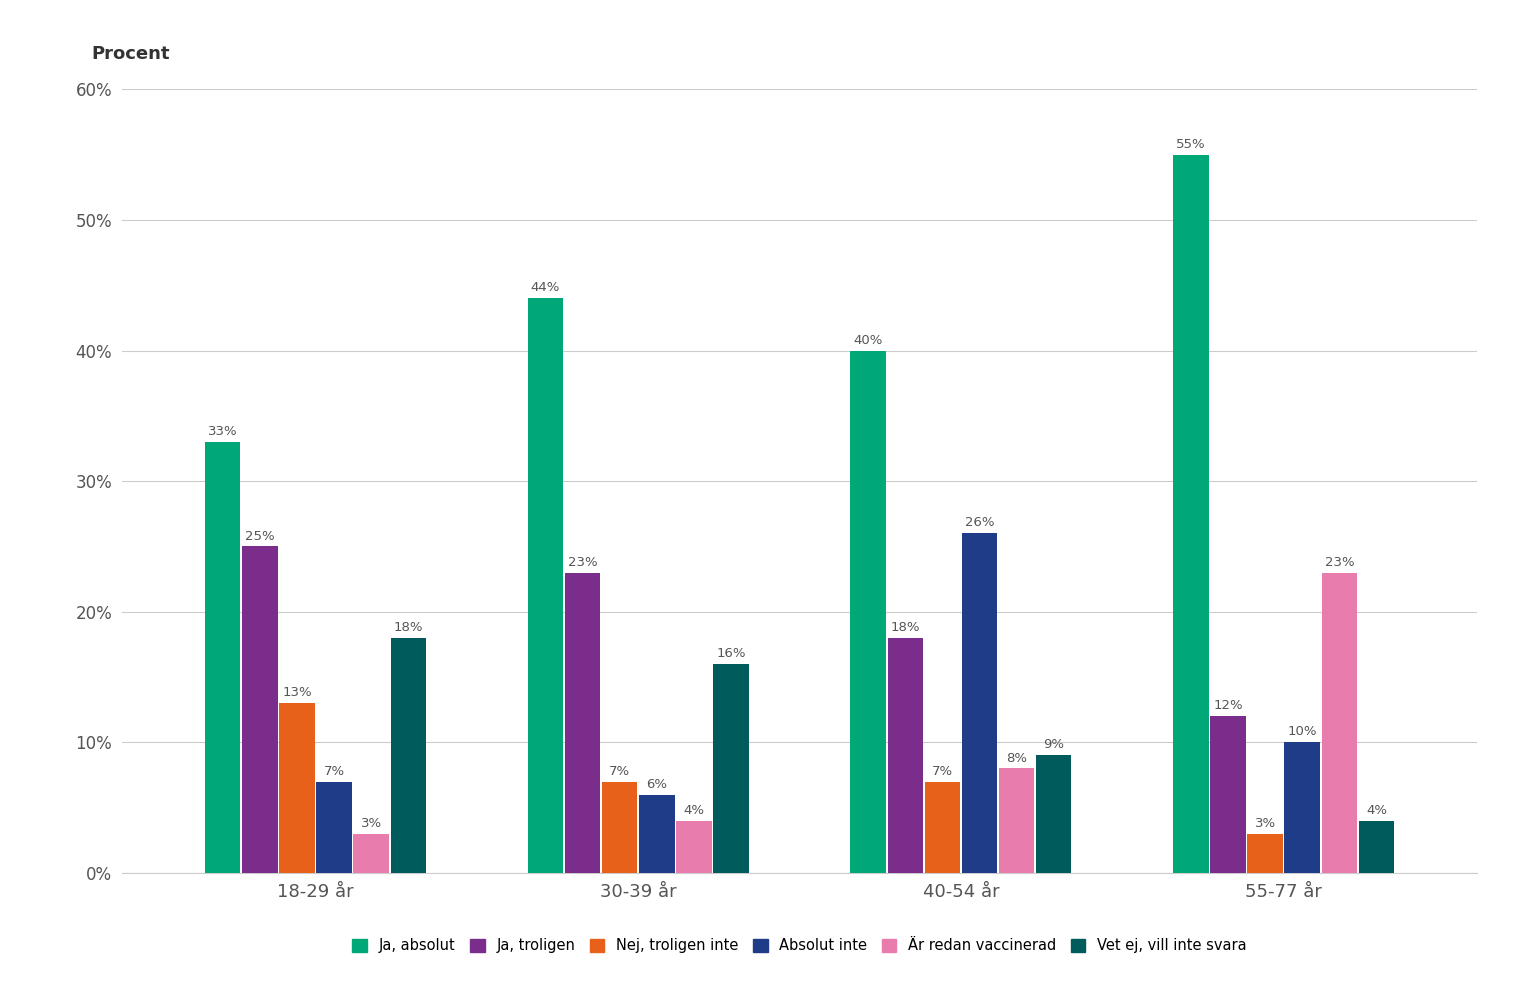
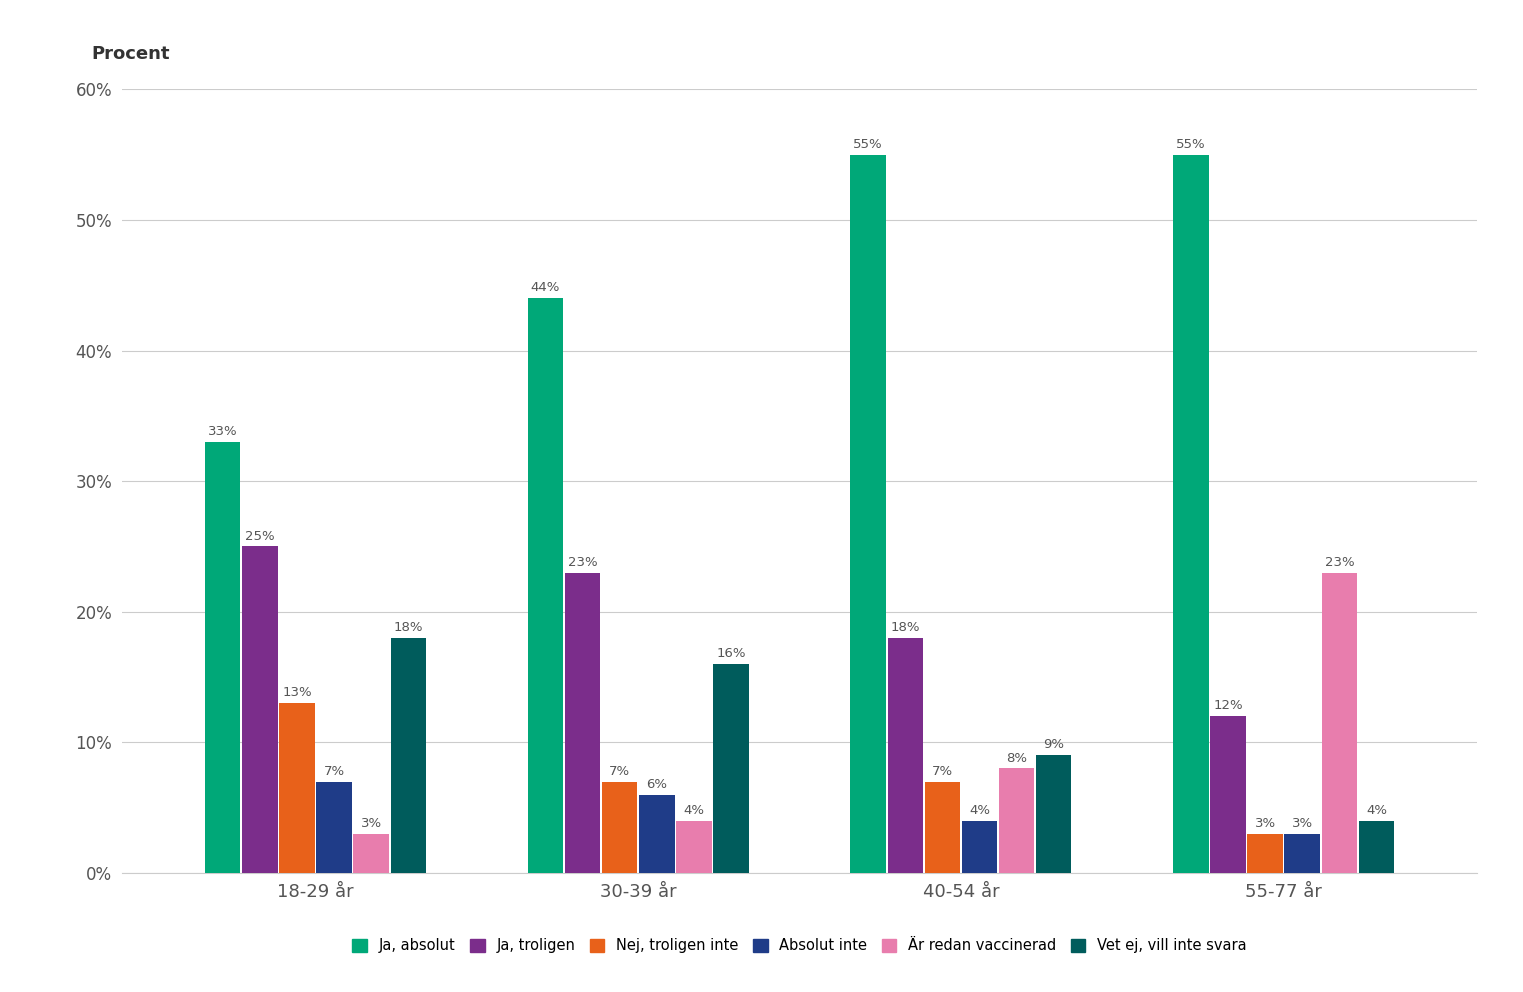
Ja, absolut/40-54 år: 40% -> 55%
Absolut inte/40-54 år: 26% -> 4%
Absolut inte/55-77 år: 10% -> 3%
